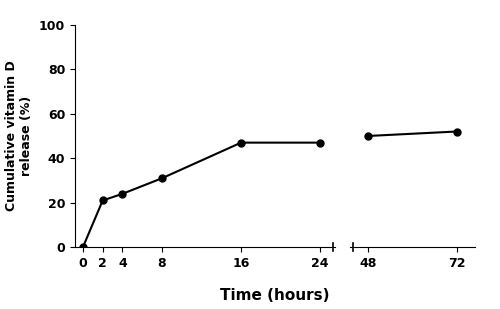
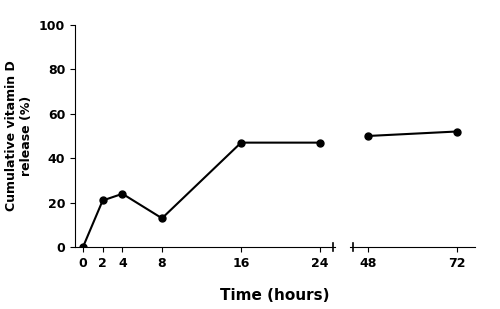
8: 31 -> 13
